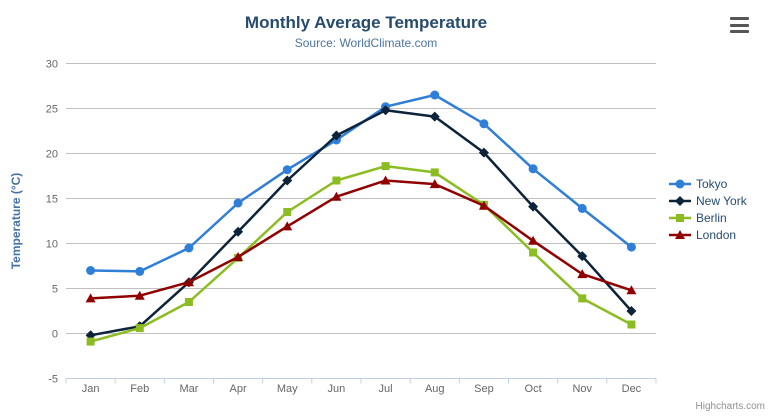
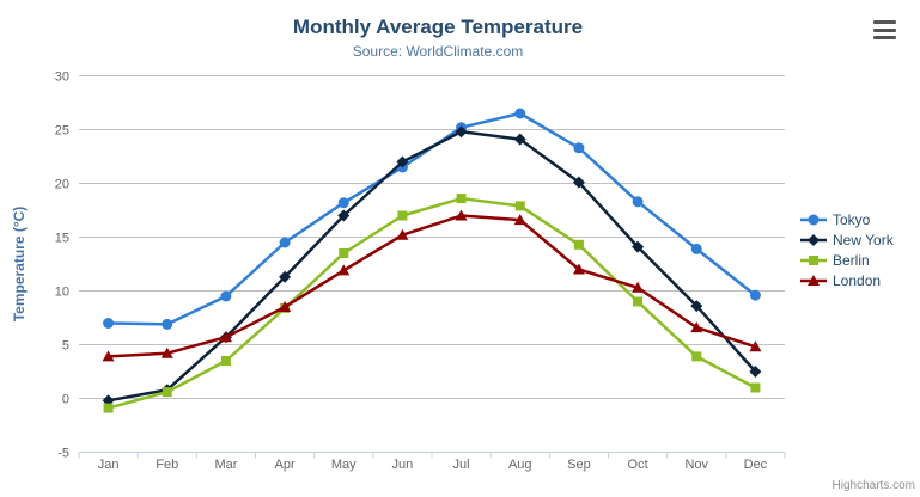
London/Sep: 14 -> 12
